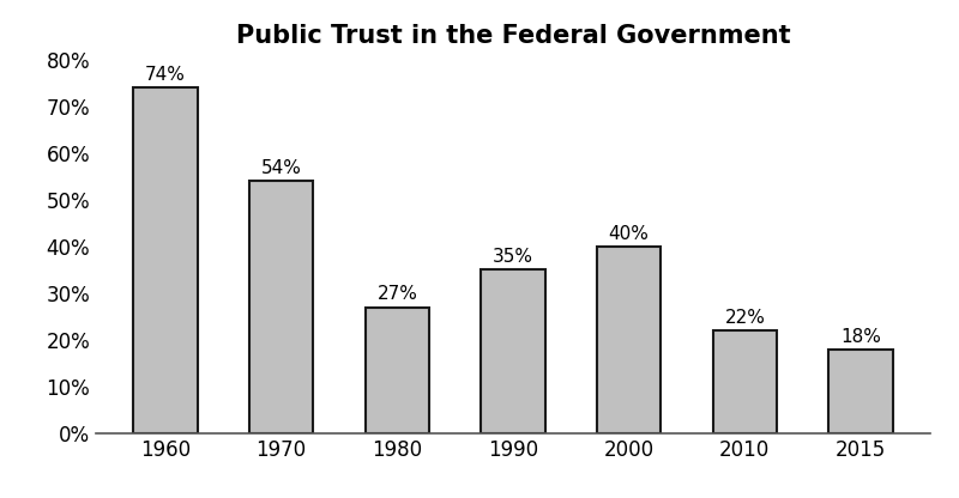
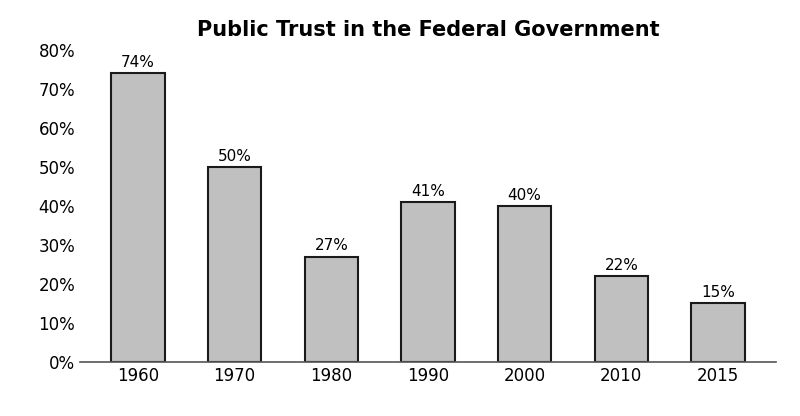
1970: 54% -> 50%
1990: 35% -> 41%
2015: 18% -> 15%
